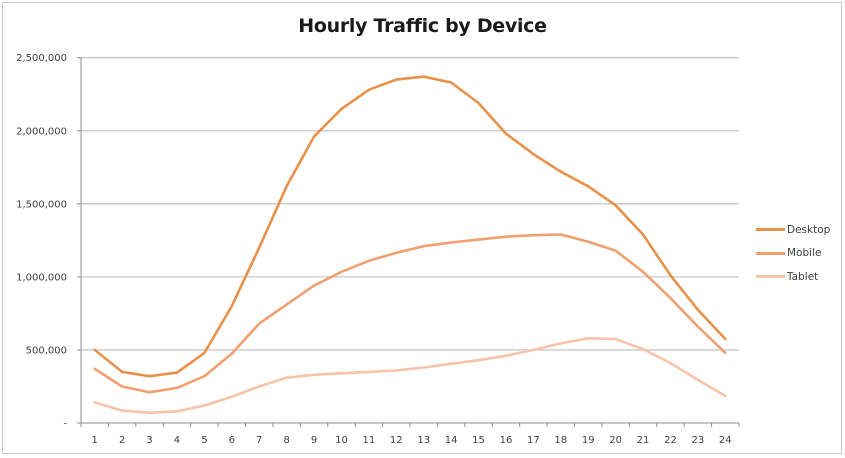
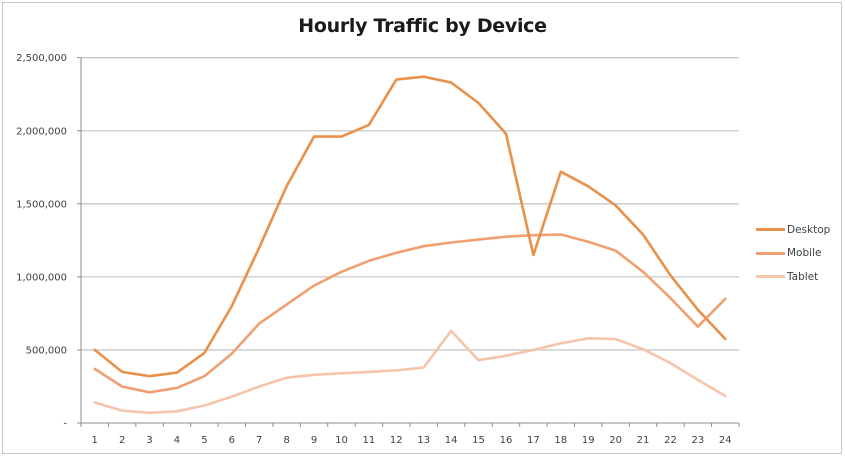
Desktop/10: 2150000 -> 1960000
Desktop/11: 2280000 -> 2040000
Tablet/14: 400000 -> 630000
Desktop/17: 1840000 -> 1150000
Mobile/24: 480000 -> 850000
